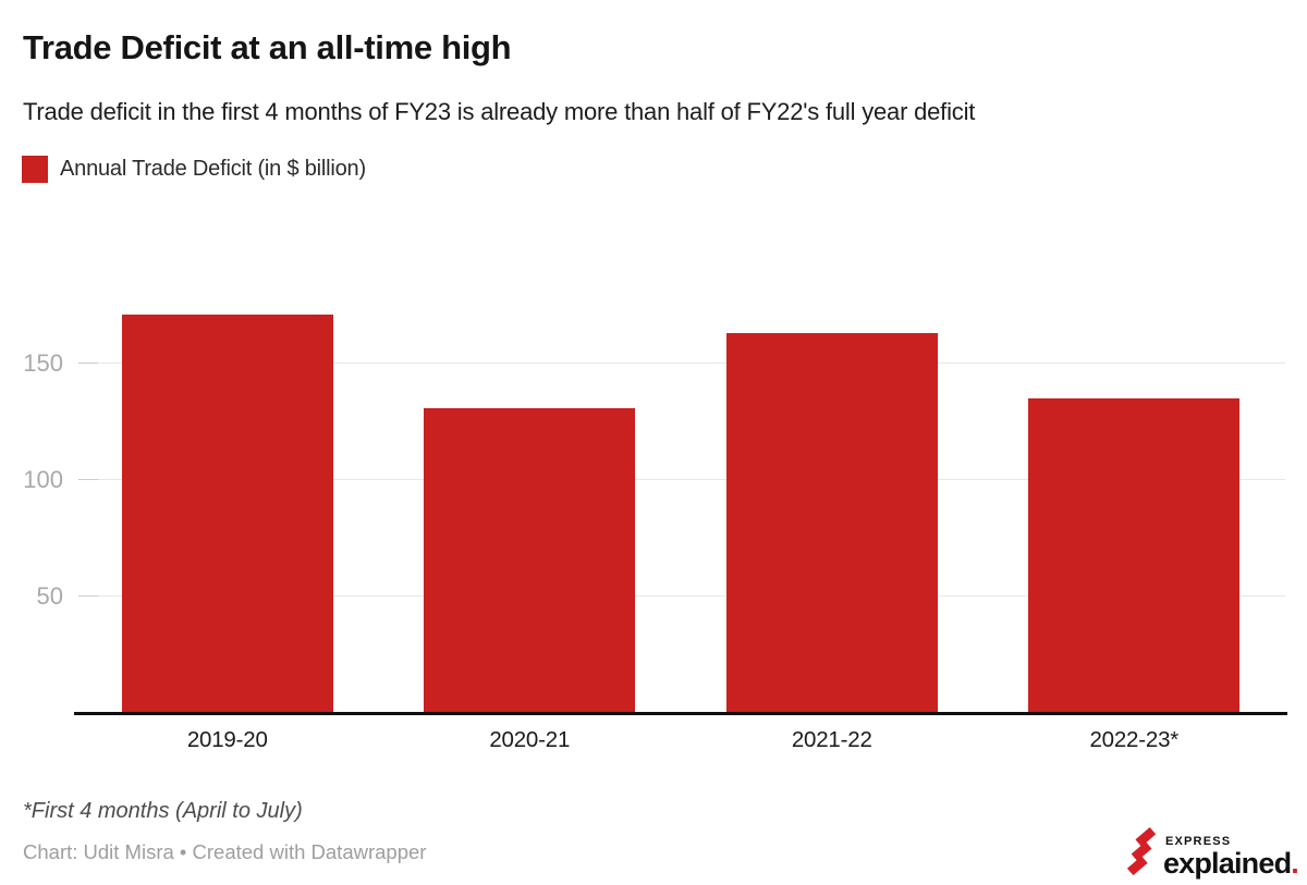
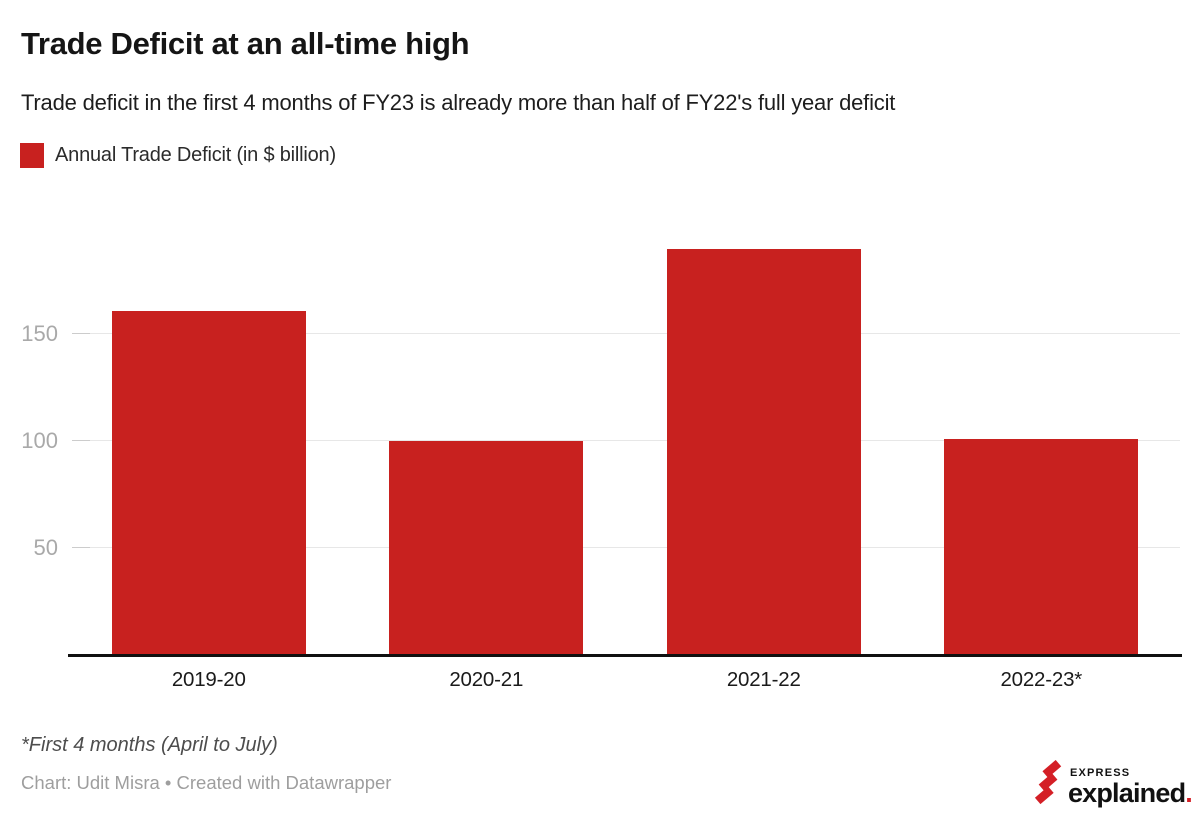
2019-20: 171 -> 161
2020-21: 131 -> 100
2021-22: 163 -> 190
2022-23*: 135 -> 101
